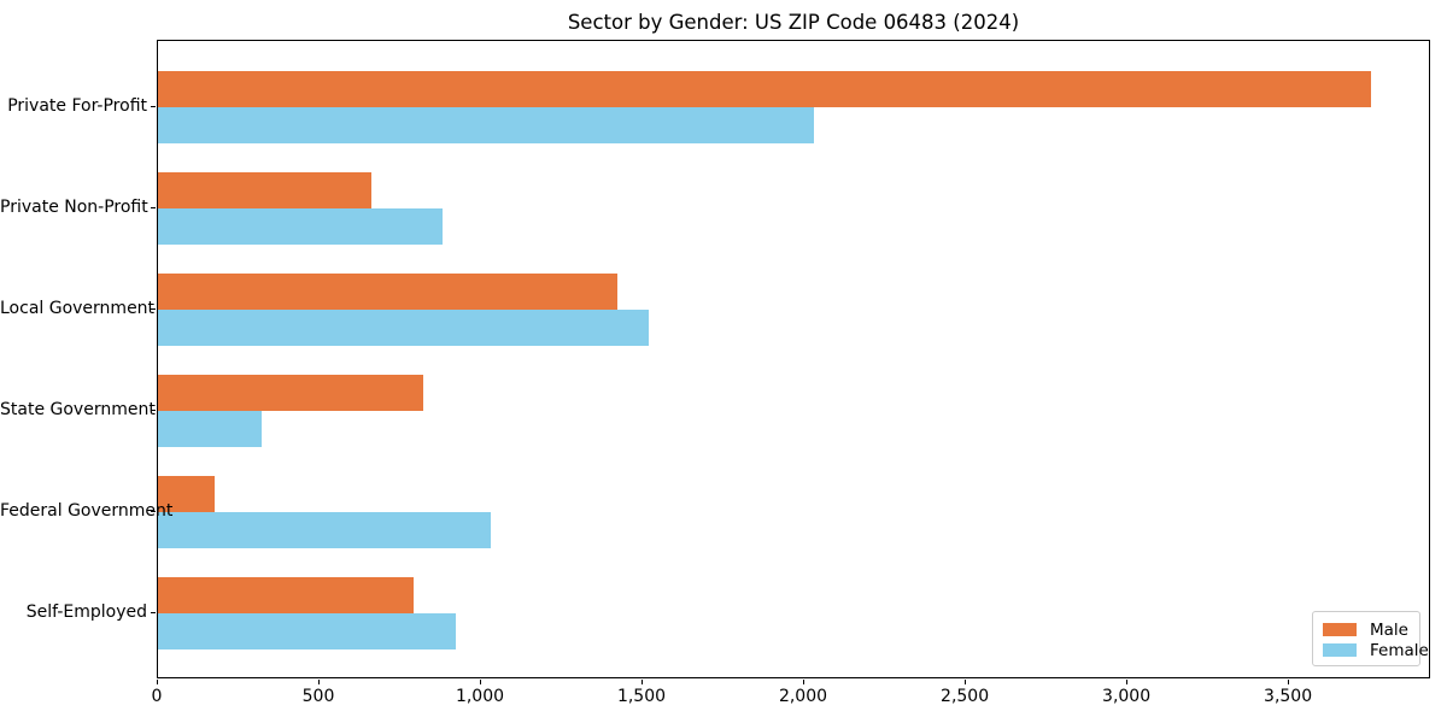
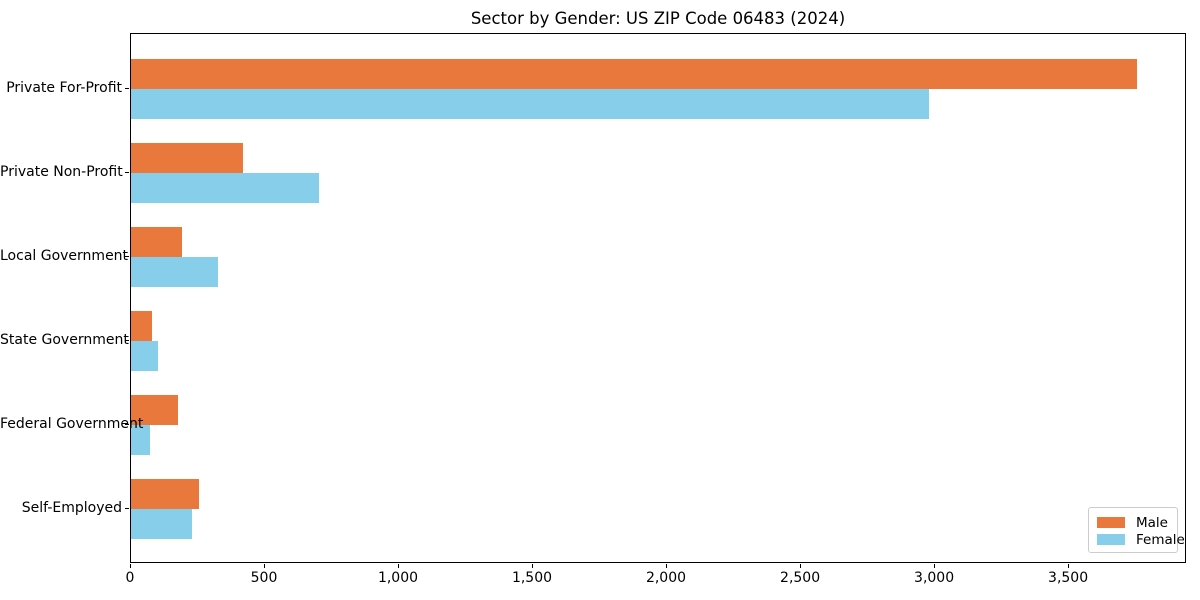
Female/Private For-Profit: 2030 -> 2980
Male/Private Non-Profit: 660 -> 420
Female/Private Non-Profit: 880 -> 700
Male/Local Government: 1420 -> 190
Female/Local Government: 1520 -> 320
Male/State Government: 820 -> 80
Female/State Government: 320 -> 100
Female/Federal Government: 1030 -> 70
Male/Self-Employed: 790 -> 250
Female/Self-Employed: 920 -> 230
